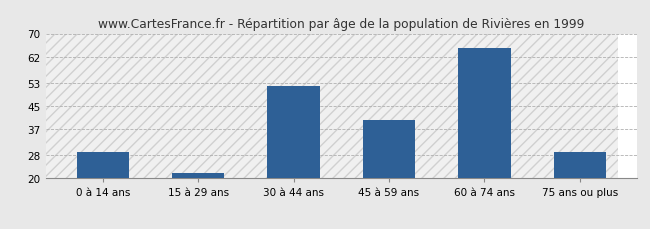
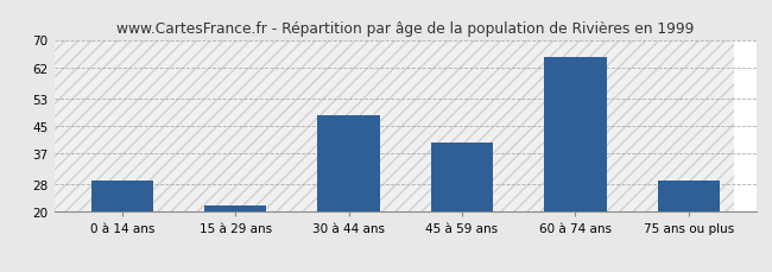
30 à 44 ans: 52 -> 48
